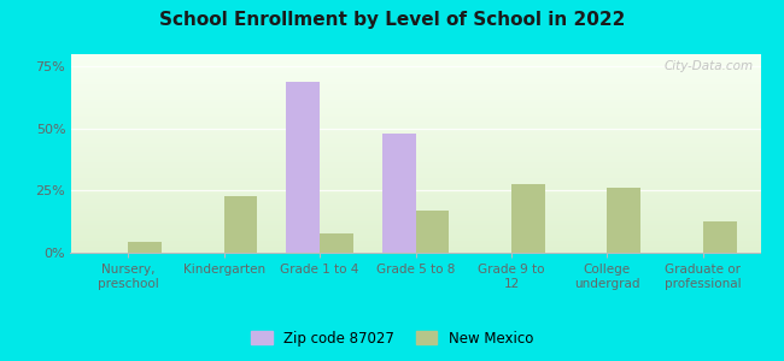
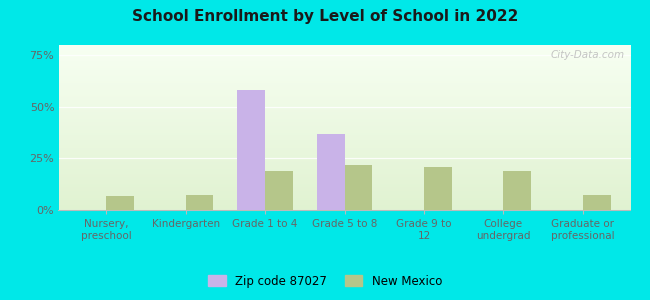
New Mexico/Nursery, preschool: 4.5% -> 7.0%
New Mexico/Kindergarten: 23.0% -> 7.5%
Zip code 87027/Grade 1 to 4: 69% -> 58%
New Mexico/Grade 1 to 4: 8.0% -> 19.0%
Zip code 87027/Grade 5 to 8: 48% -> 37%
New Mexico/Grade 5 to 8: 17.0% -> 22.0%
New Mexico/Grade 9 to 12: 27.5% -> 21.0%
New Mexico/College undergrad: 26.0% -> 19.0%
New Mexico/Graduate or professional: 12.5% -> 7.5%
